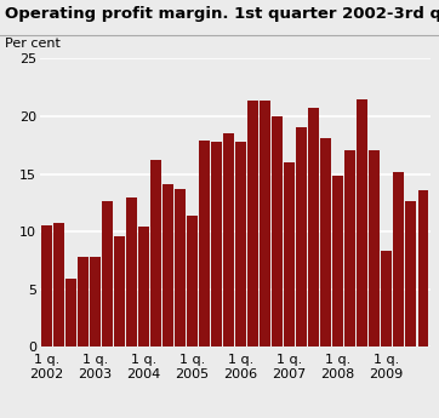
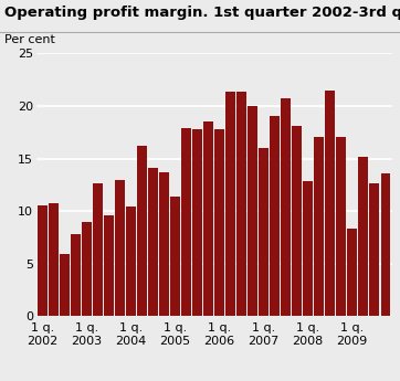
1 q. 2003: 7.8 -> 9.0
1 q. 2008: 14.8 -> 12.8
